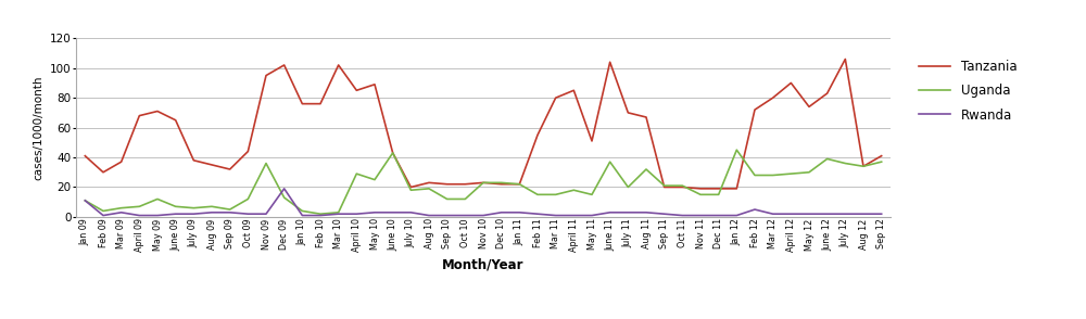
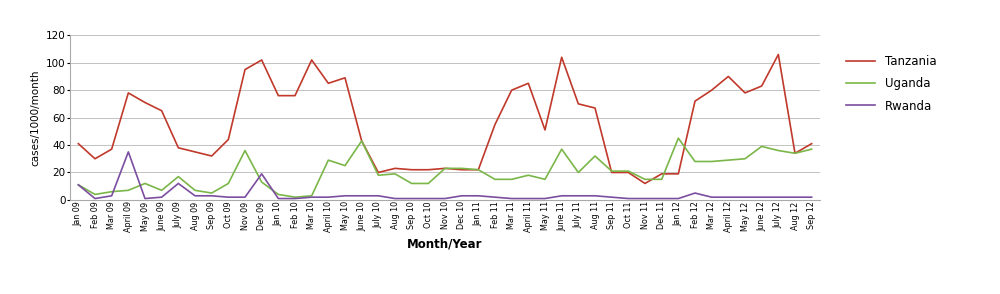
Tanzania/April 09: 68 -> 78
Rwanda/April 09: 1 -> 35
Uganda/July 09: 6 -> 17
Rwanda/July 09: 2 -> 12
Tanzania/Nov 11: 19 -> 12
Tanzania/May 12: 74 -> 78
